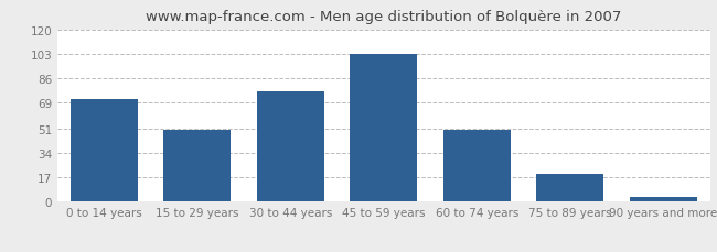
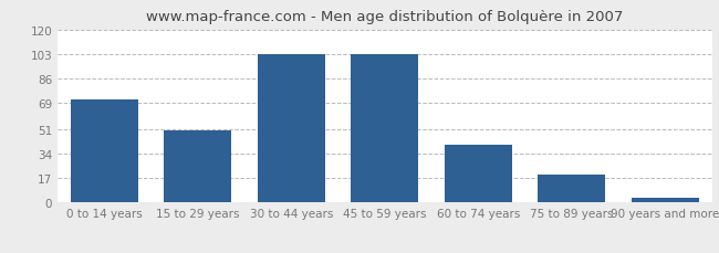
30 to 44 years: 77 -> 103
60 to 74 years: 50 -> 40
